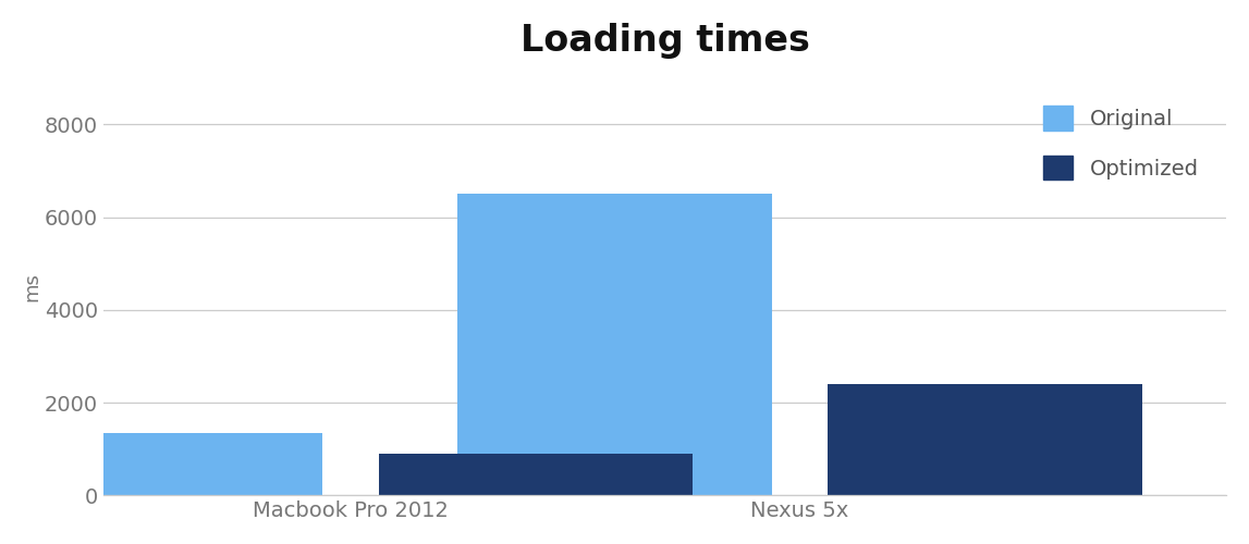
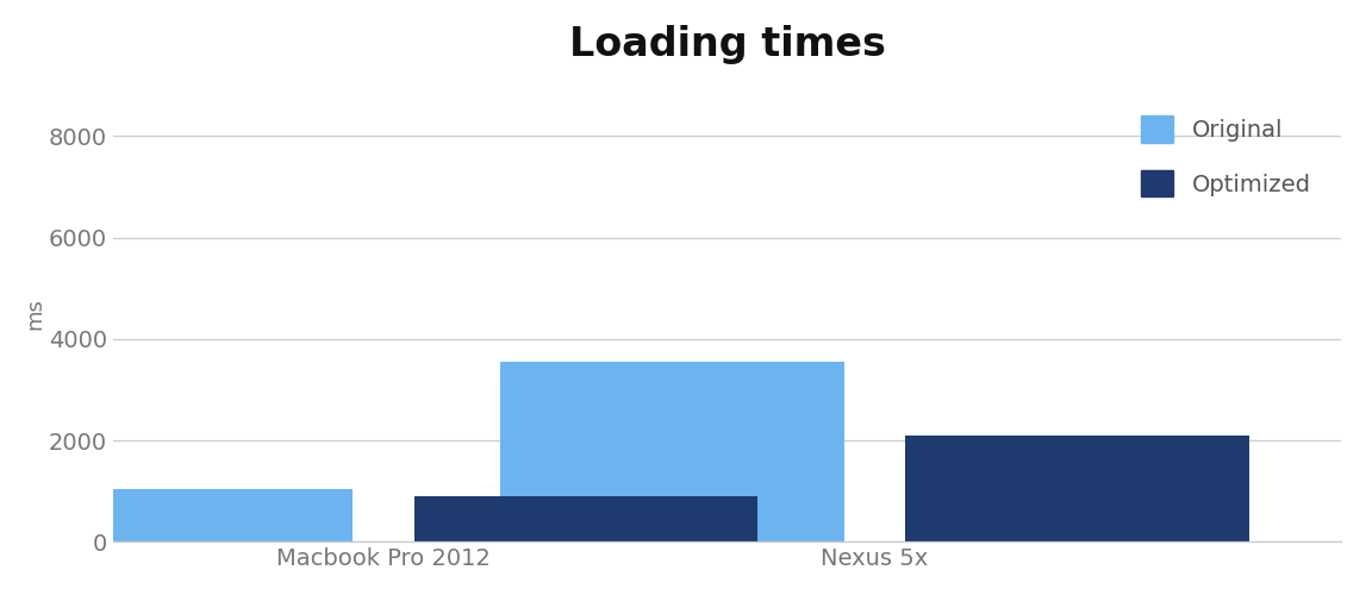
Original/Macbook Pro 2012: 1350 -> 1050
Original/Nexus 5x: 6500 -> 3550
Optimized/Nexus 5x: 2400 -> 2100
